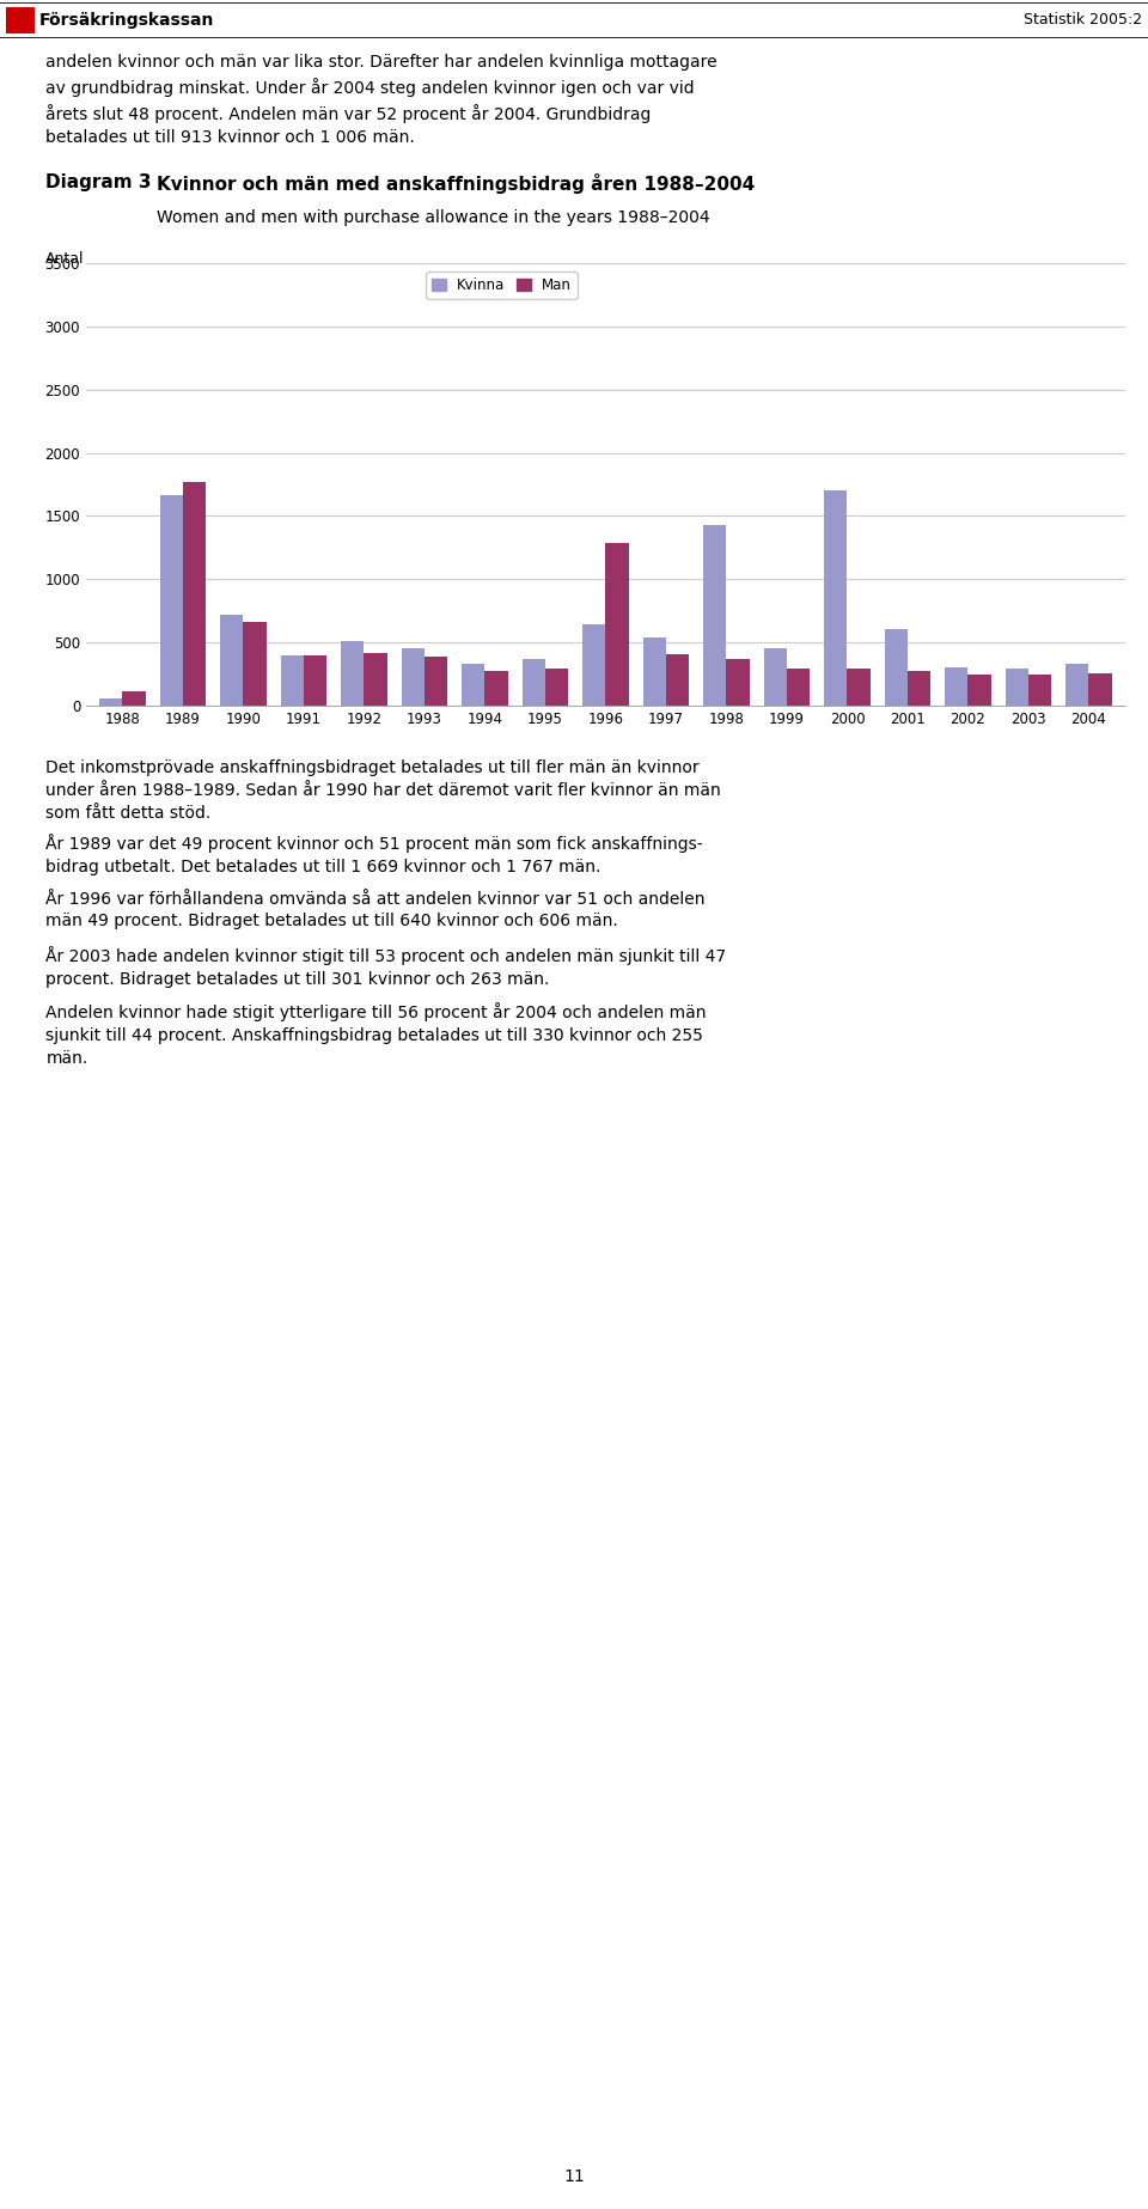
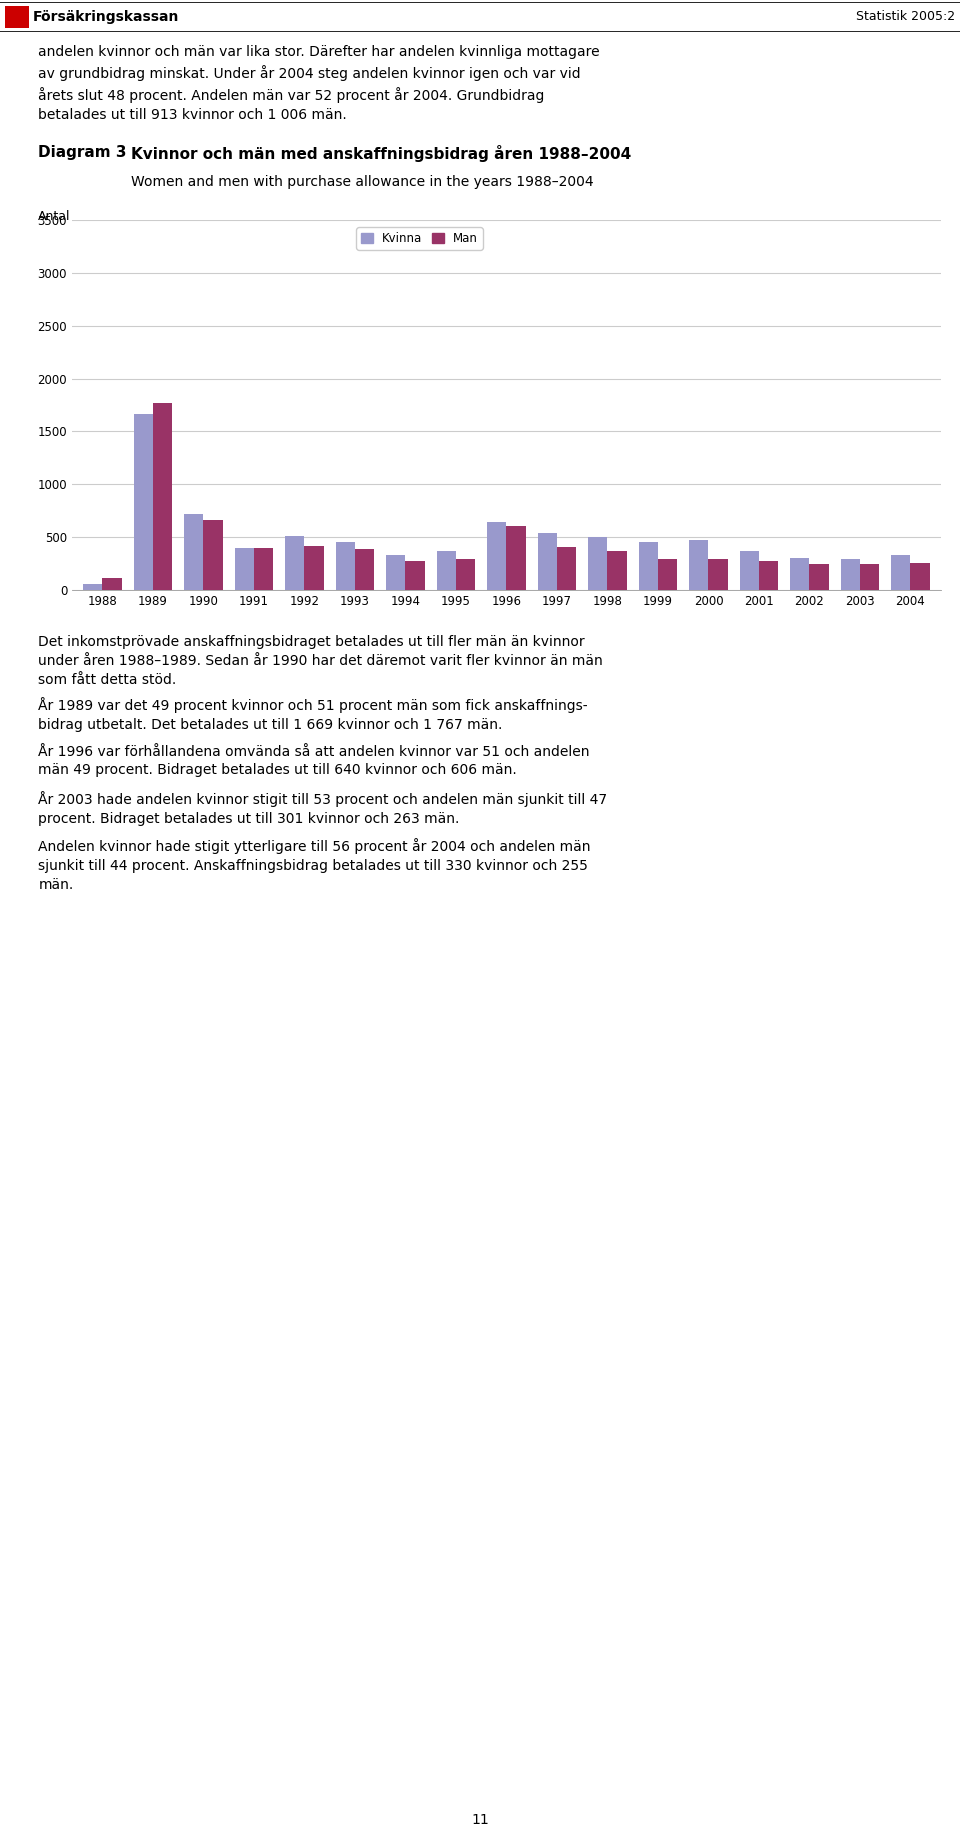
Man/1996: 1290 -> 610
Kvinna/1998: 1430 -> 500
Kvinna/2000: 1700 -> 480
Kvinna/2001: 610 -> 360
